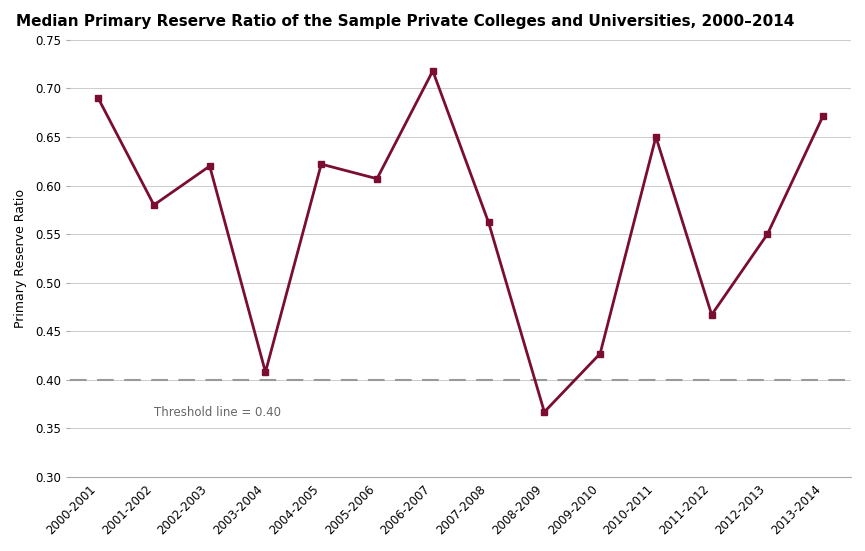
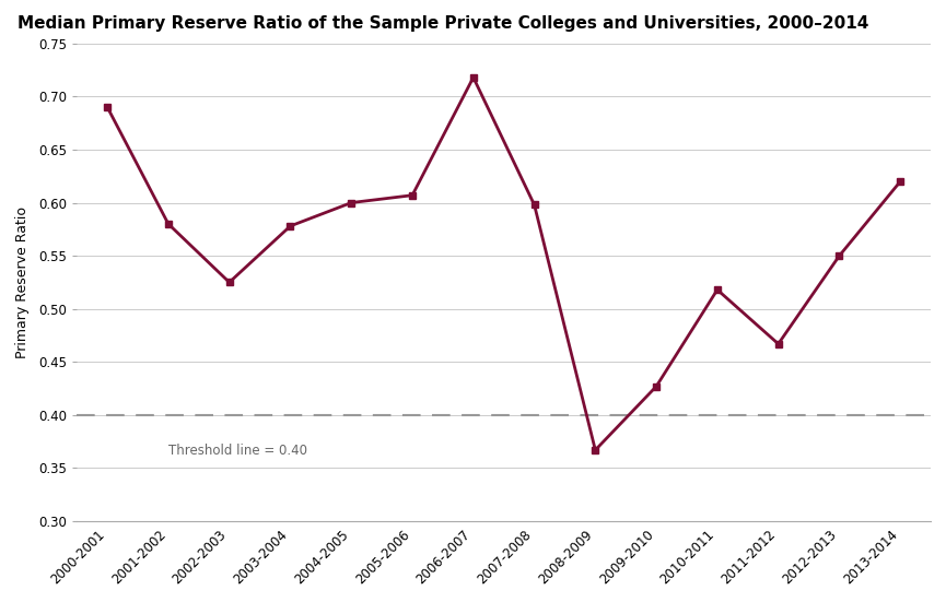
2002-2003: 0.620 -> 0.525
2003-2004: 0.408 -> 0.578
2004-2005: 0.622 -> 0.600
2007-2008: 0.562 -> 0.598
2010-2011: 0.650 -> 0.518
2013-2014: 0.672 -> 0.620
